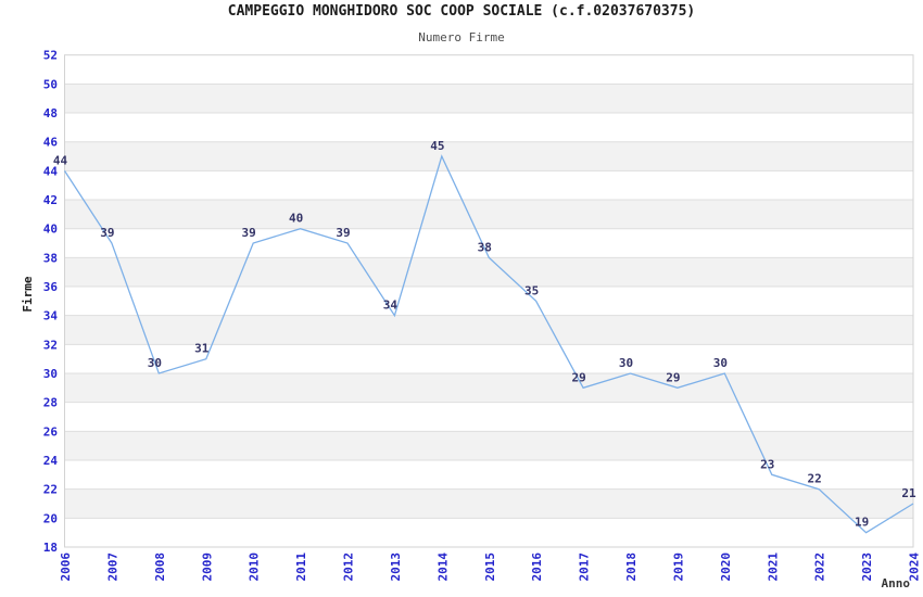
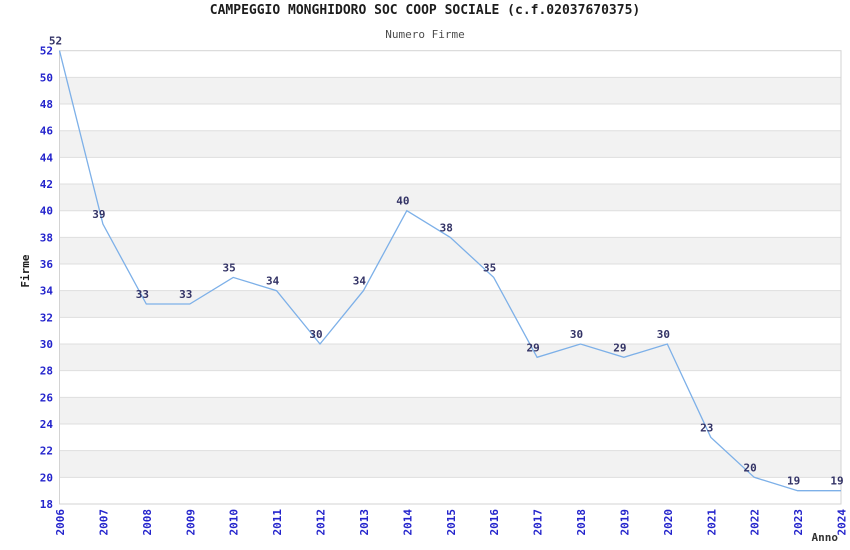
2006: 44 -> 52
2008: 30 -> 33
2009: 31 -> 33
2010: 39 -> 35
2011: 40 -> 34
2012: 39 -> 30
2014: 45 -> 40
2022: 22 -> 20
2024: 21 -> 19
